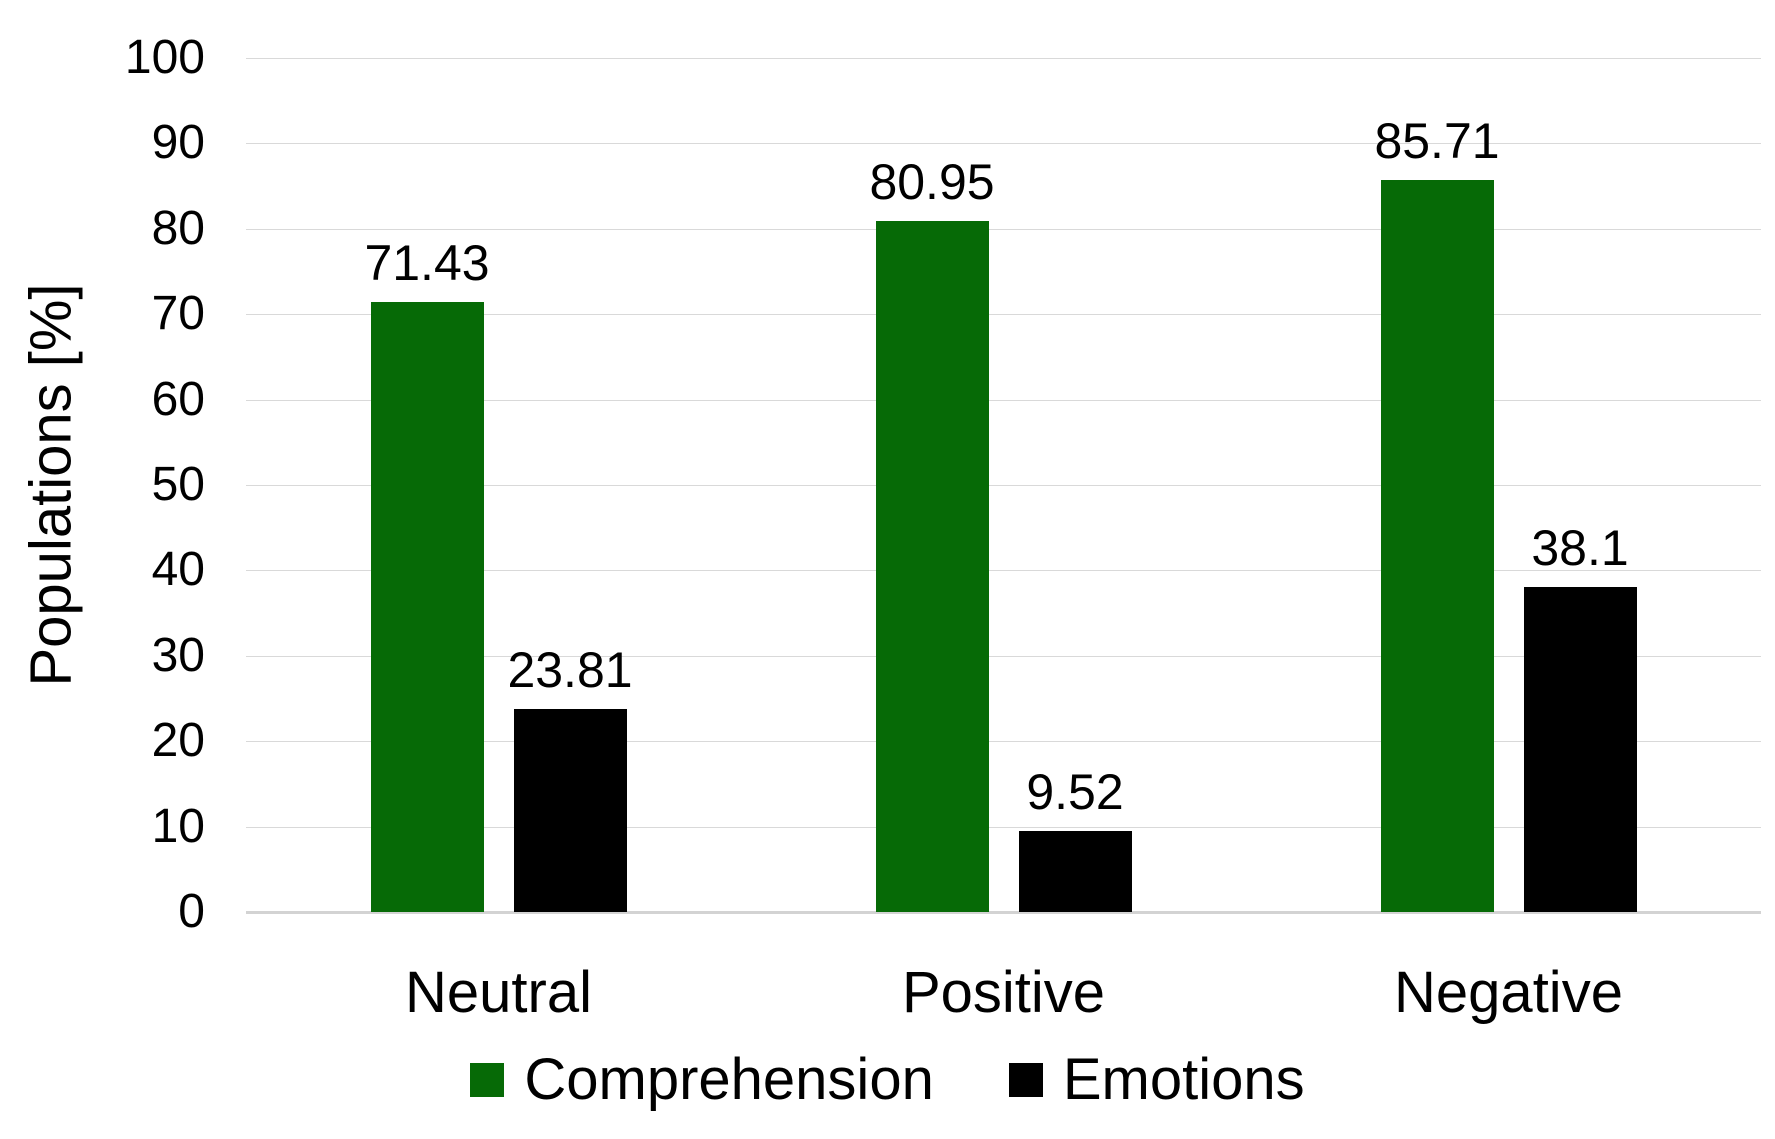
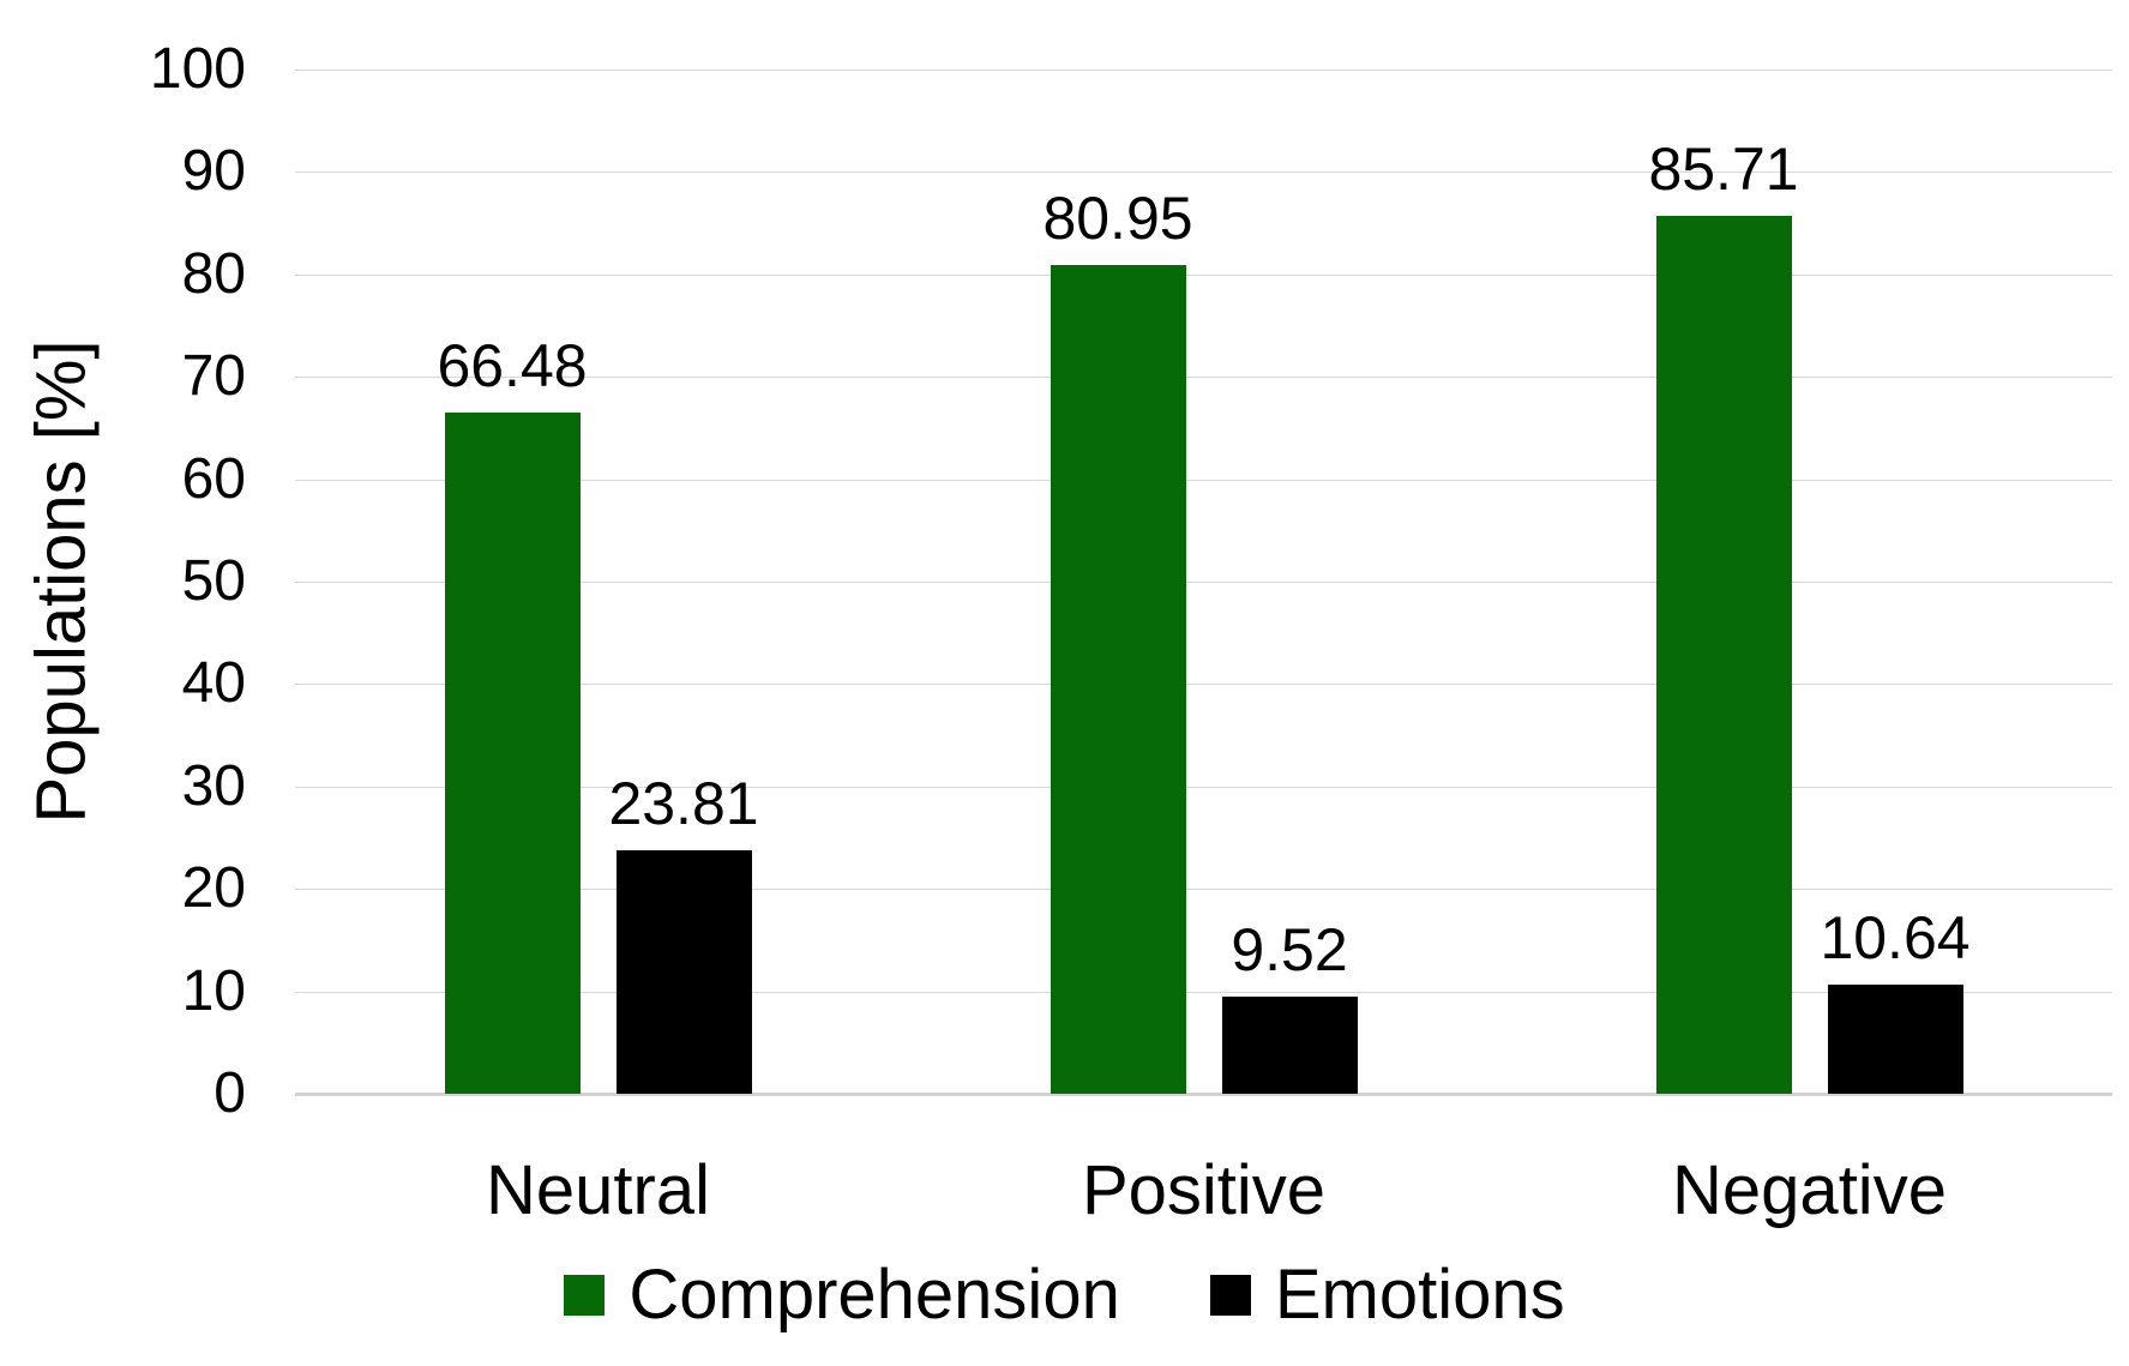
Comprehension/Neutral: 71.43 -> 66.48
Emotions/Negative: 38.1 -> 10.64
